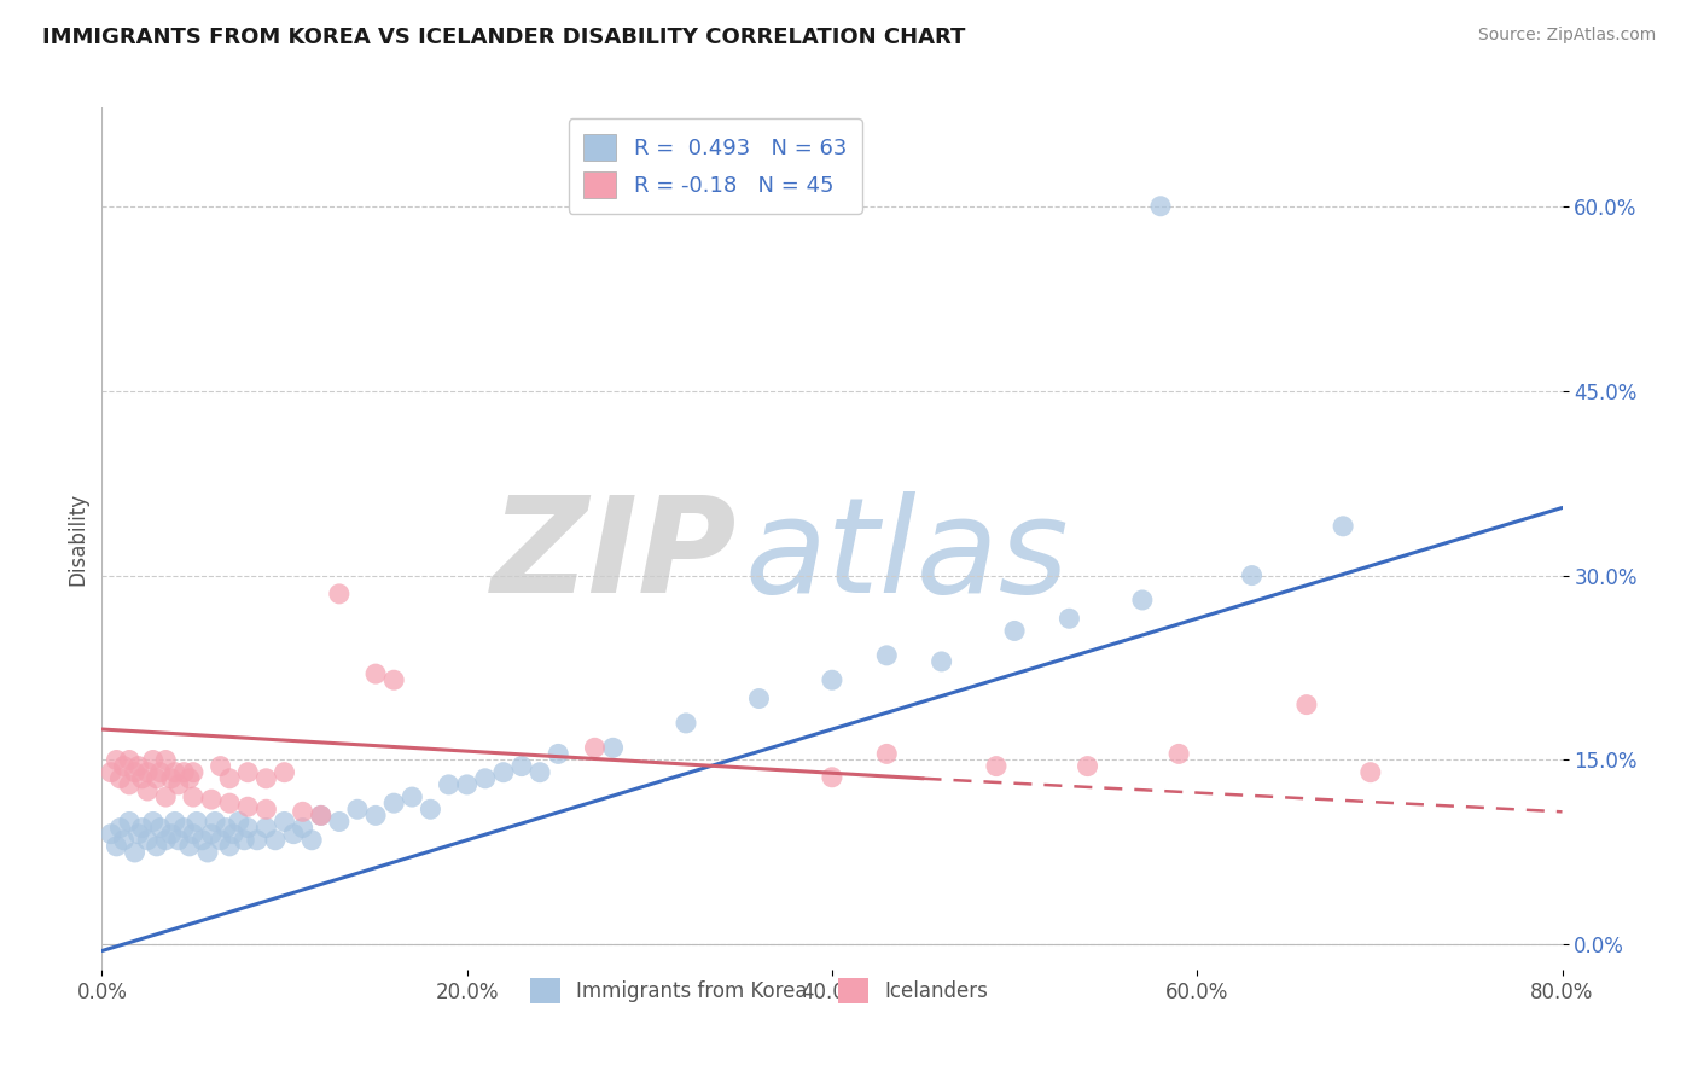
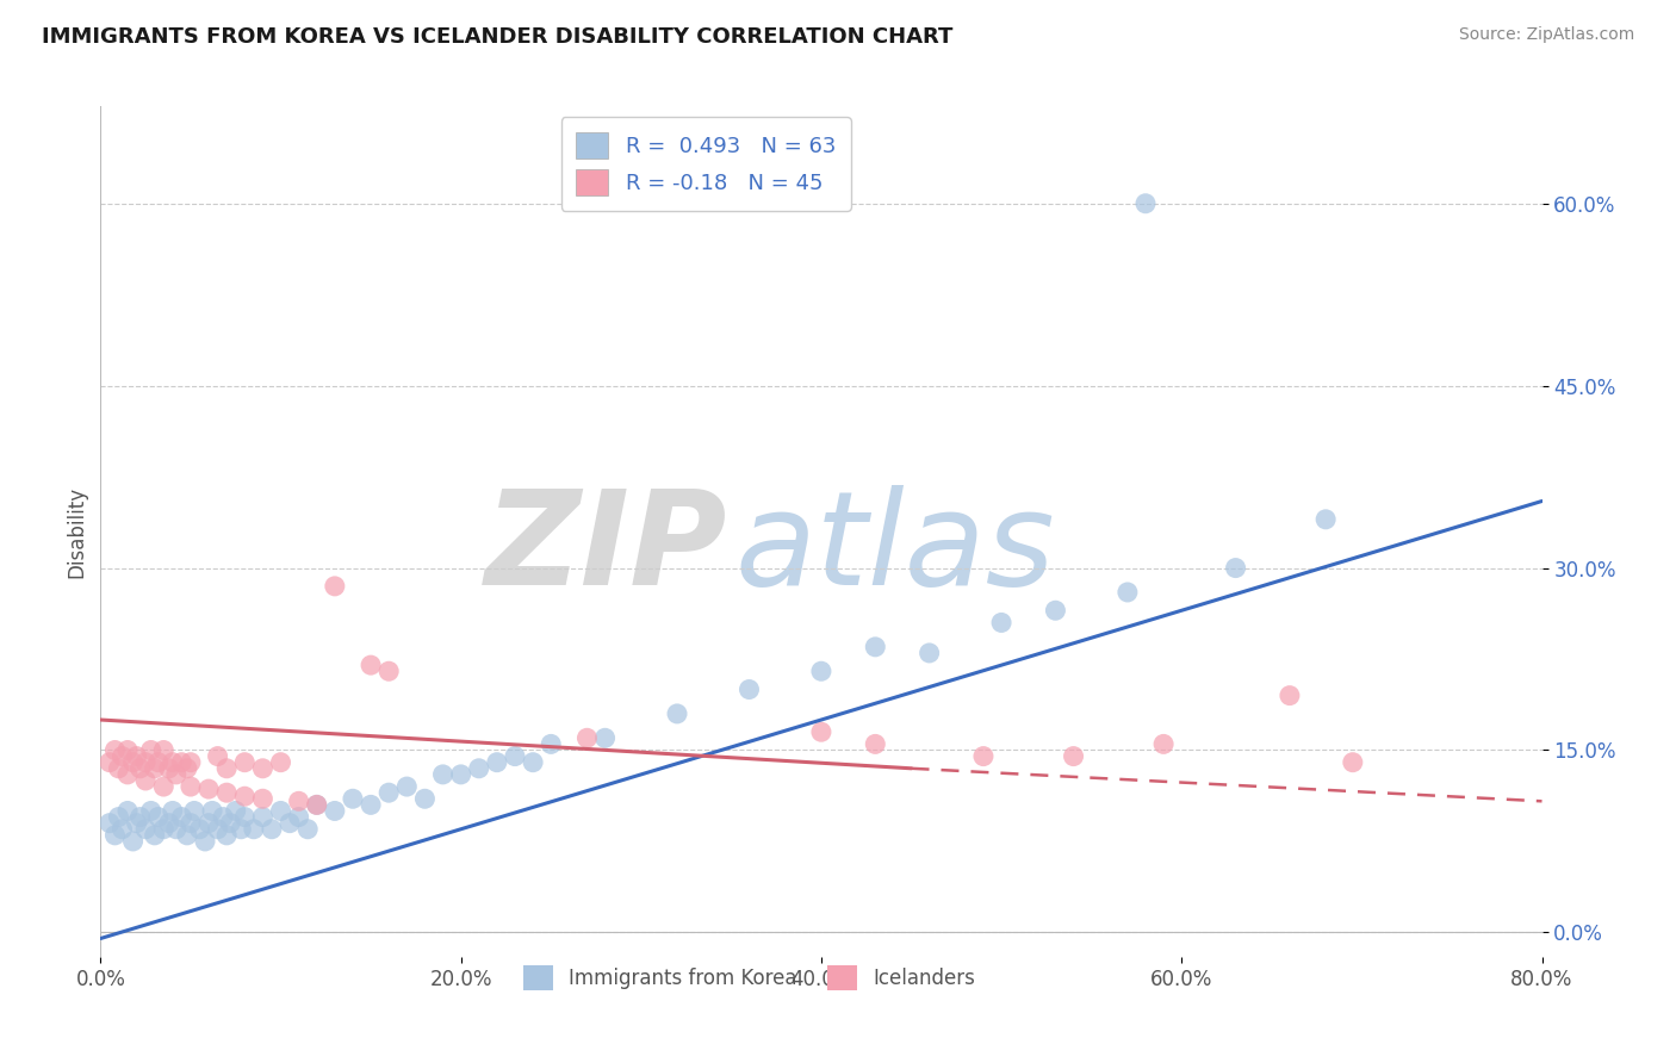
Icelanders/40.0%: 13.6% -> 16.5%
